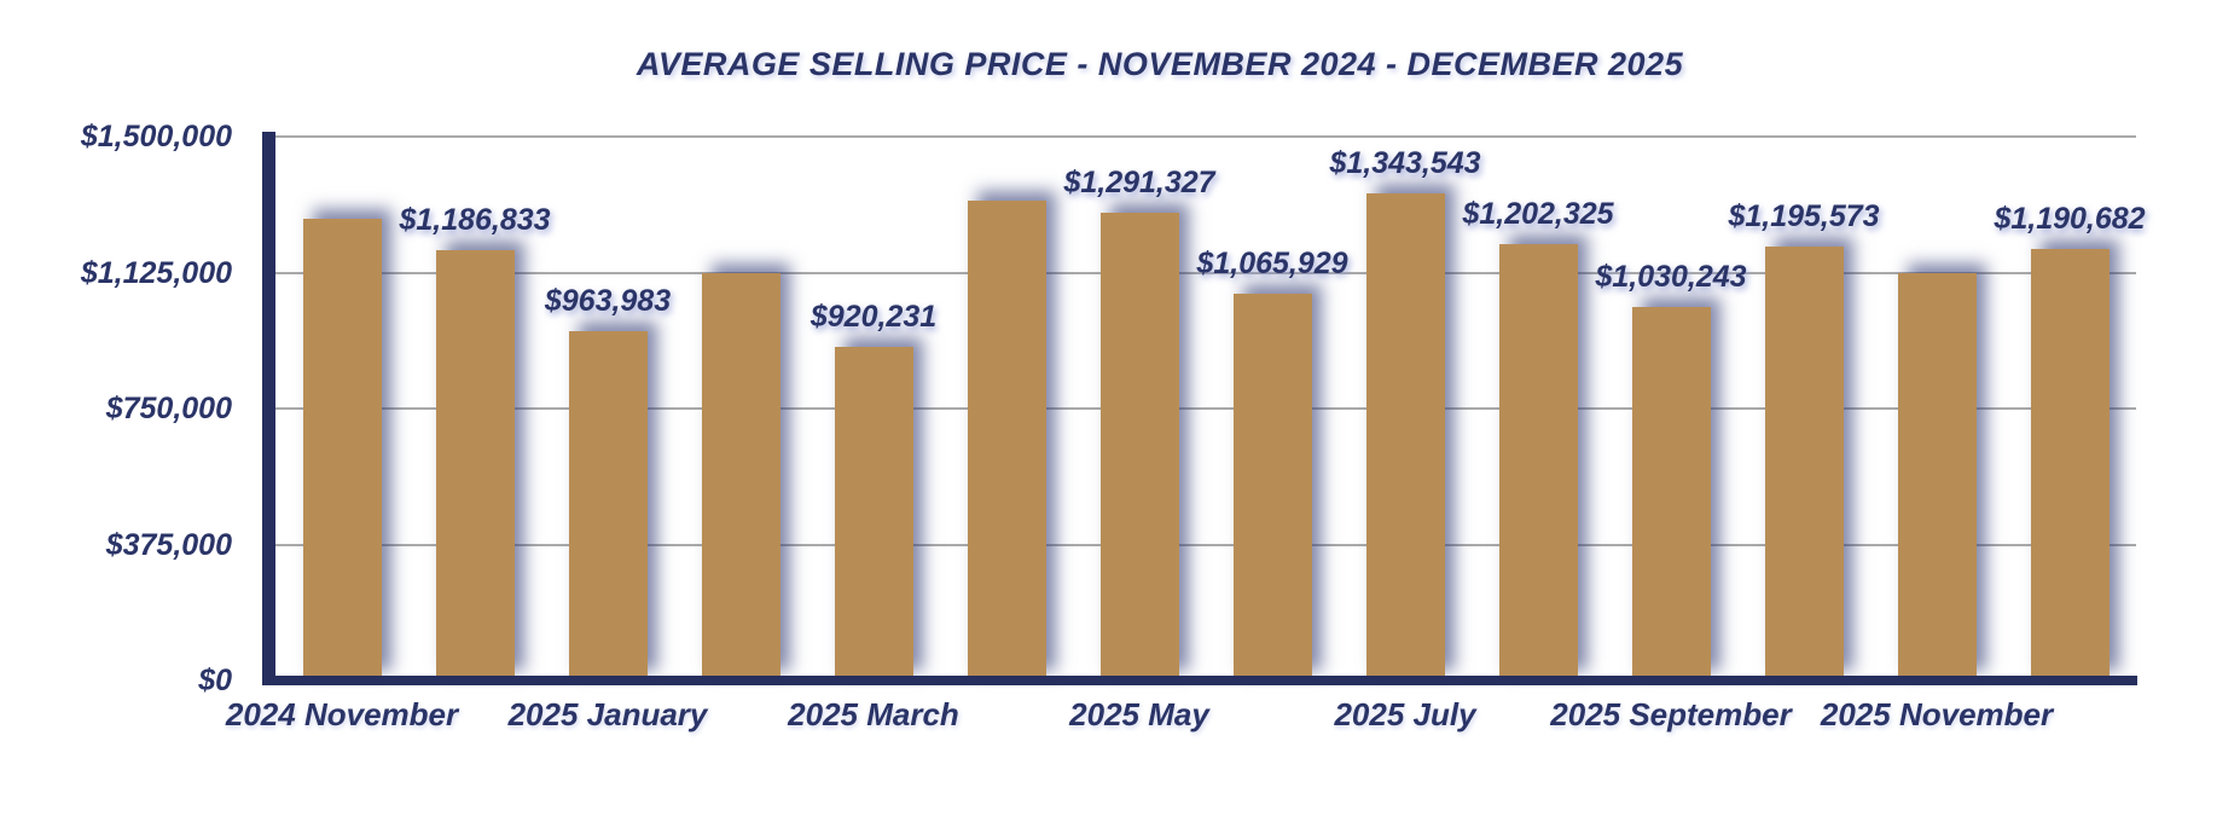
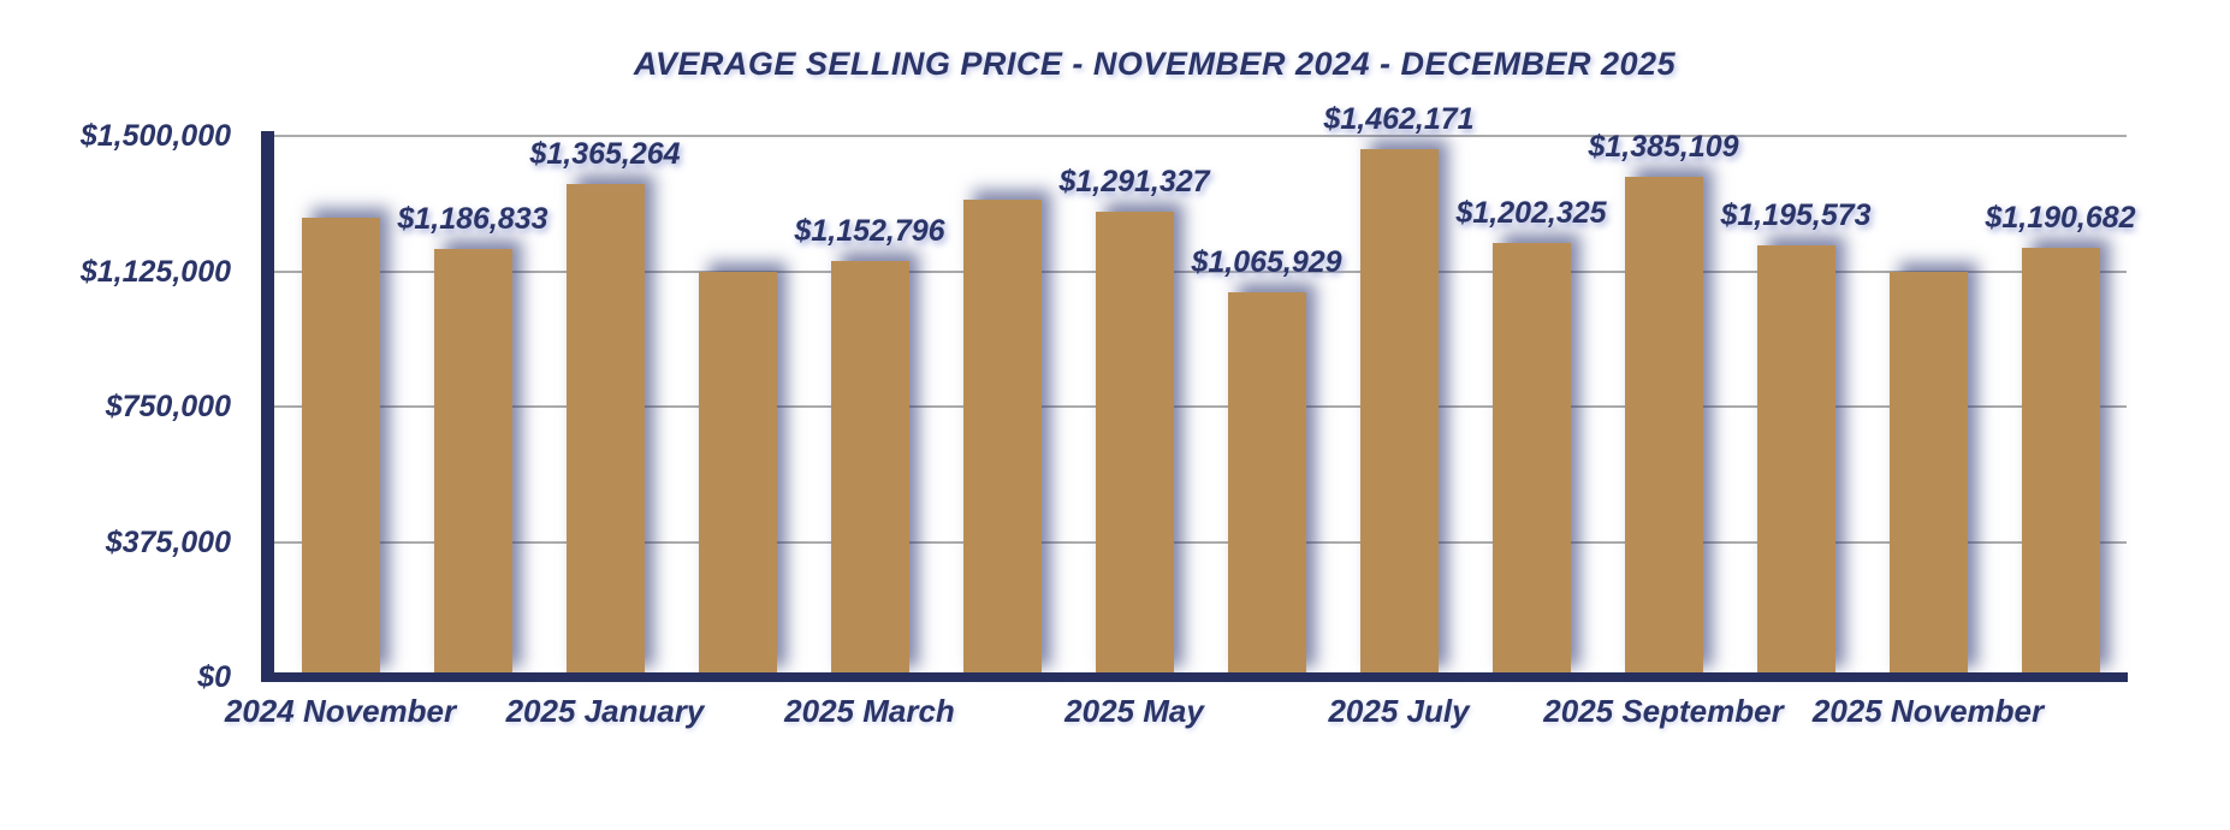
2025 January: $963,983 -> $1,365,264
2025 March: $920,231 -> $1,152,796
2025 July: $1,343,543 -> $1,462,171
2025 September: $1,030,243 -> $1,385,109
